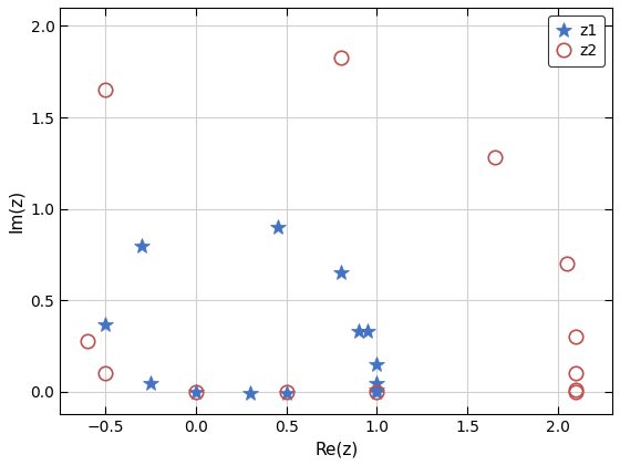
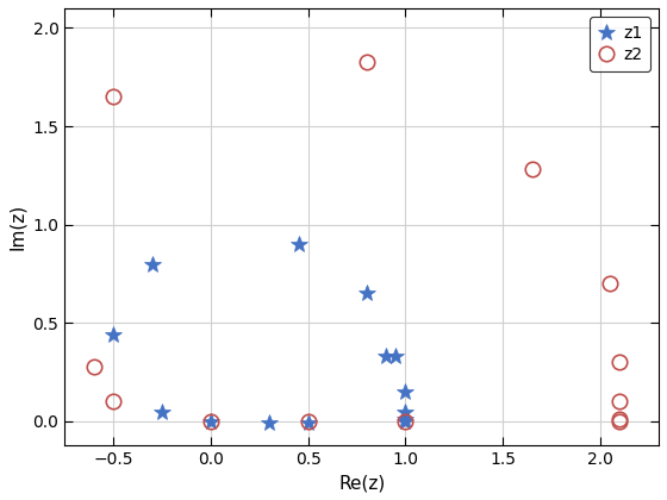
z1/−0.5: 0.37 -> 0.44
